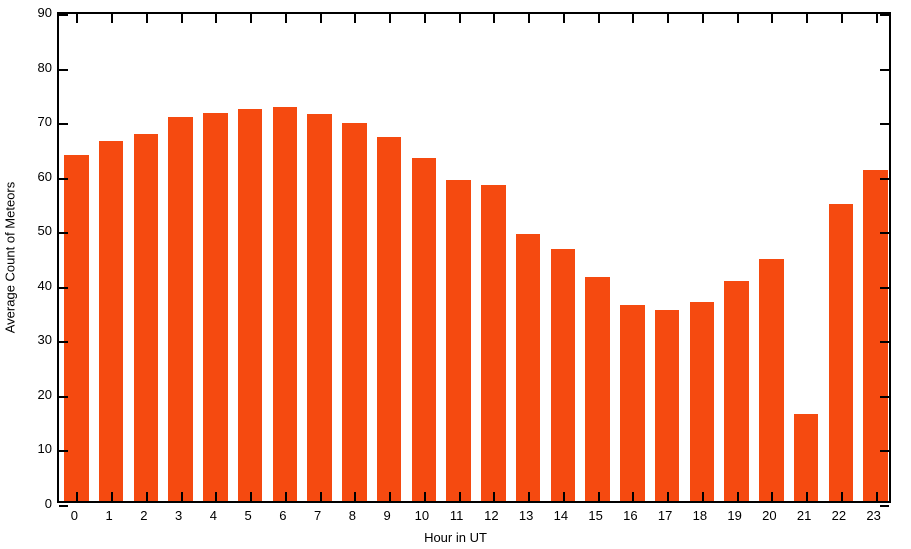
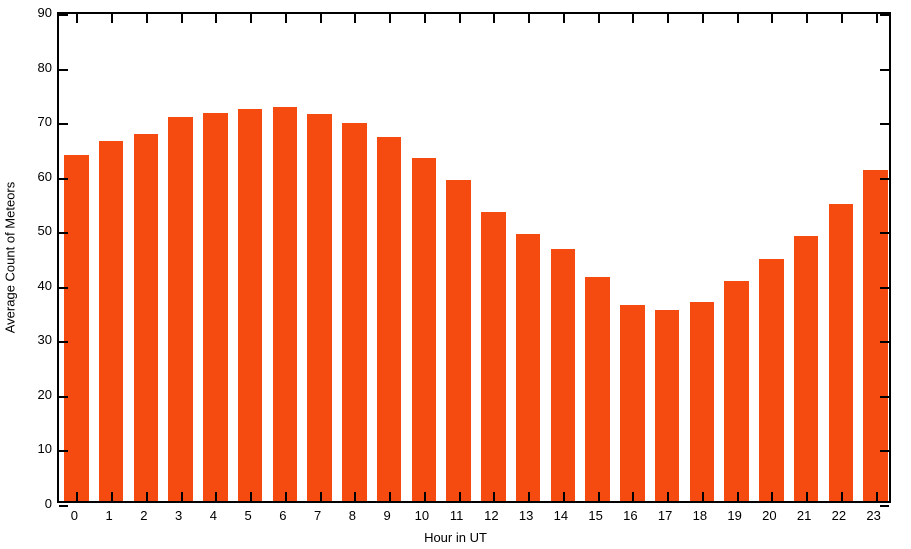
12: 58 -> 53
21: 16 -> 49
